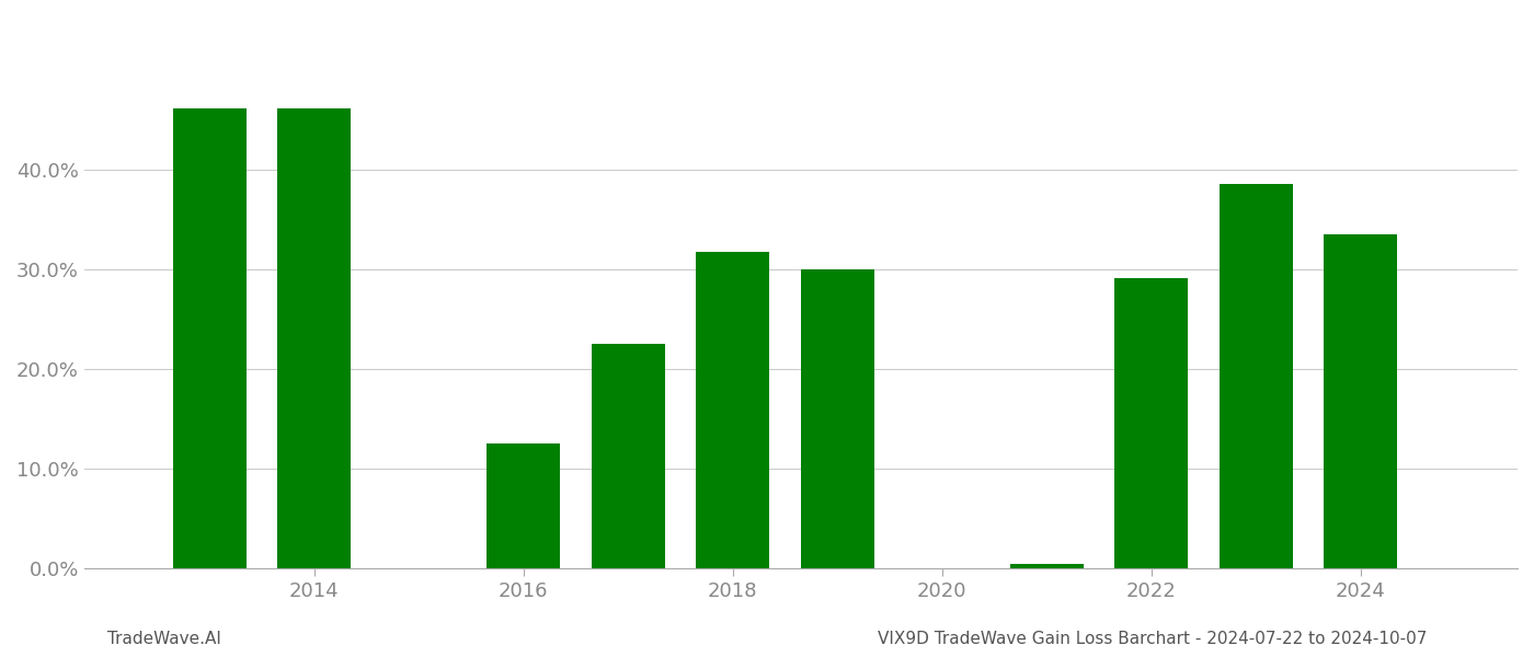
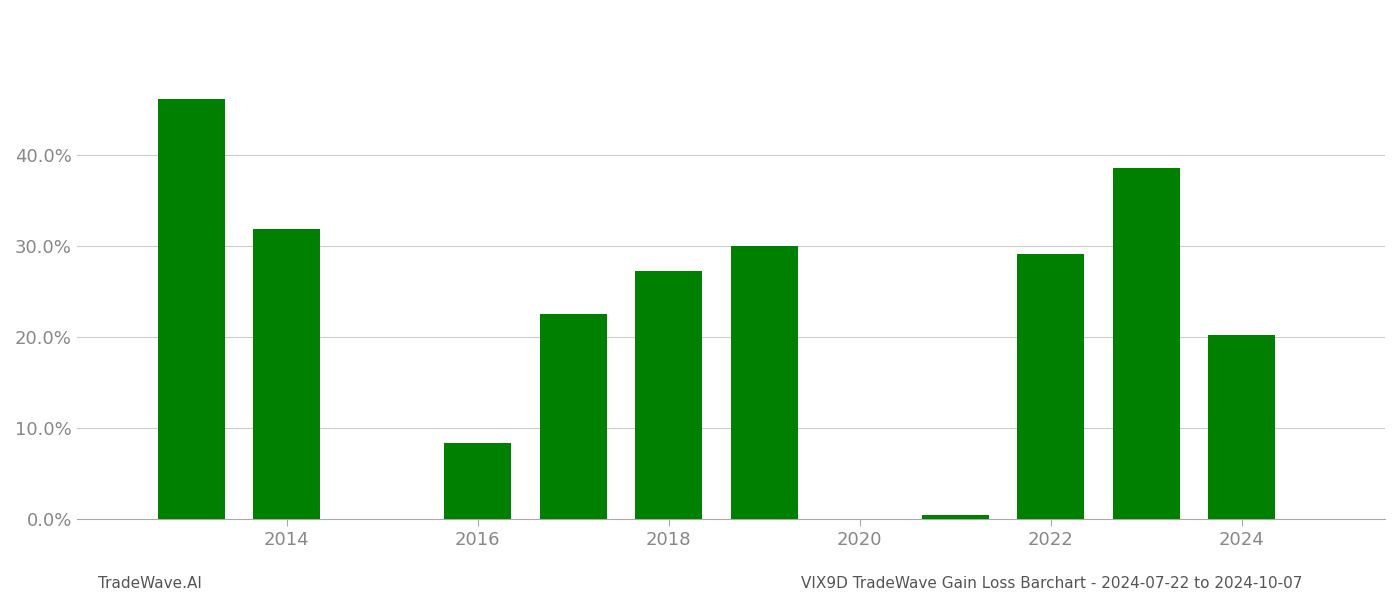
2014: 46.1% -> 31.8%
2016: 12.5% -> 8.4%
2018: 31.7% -> 27.2%
2024: 33.5% -> 20.2%
